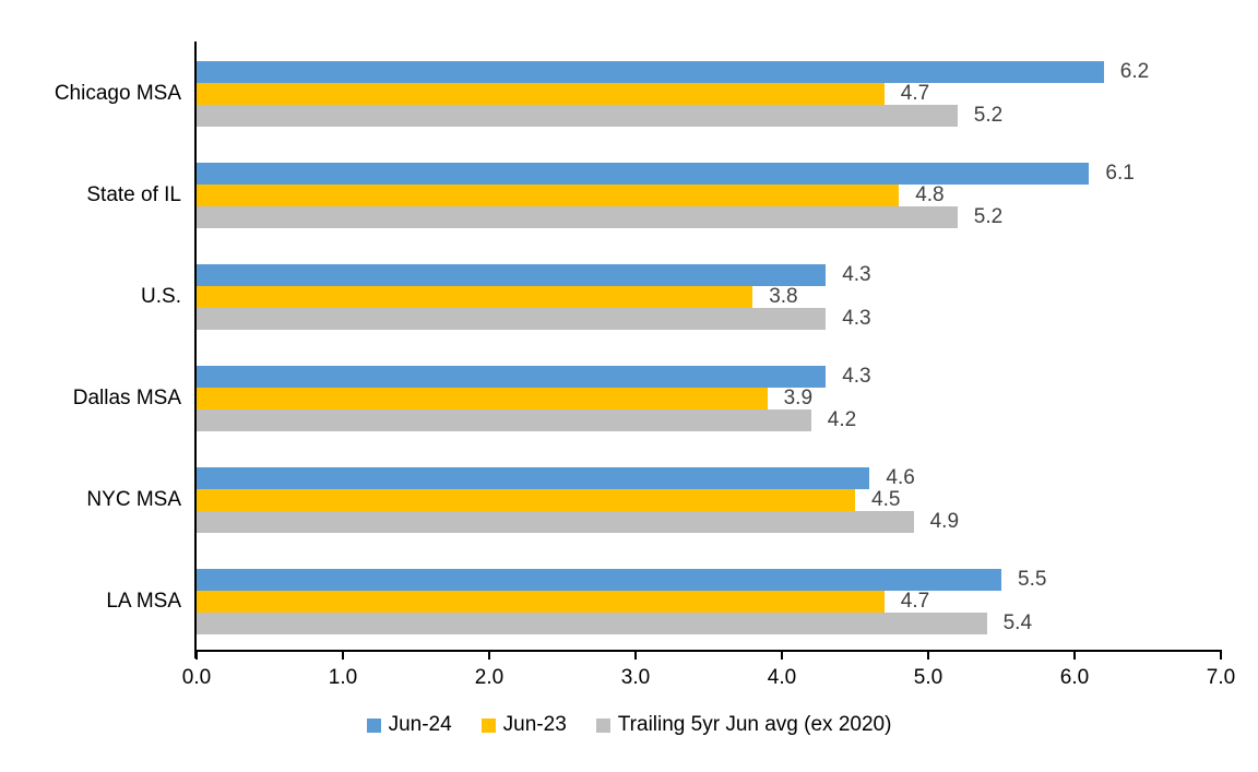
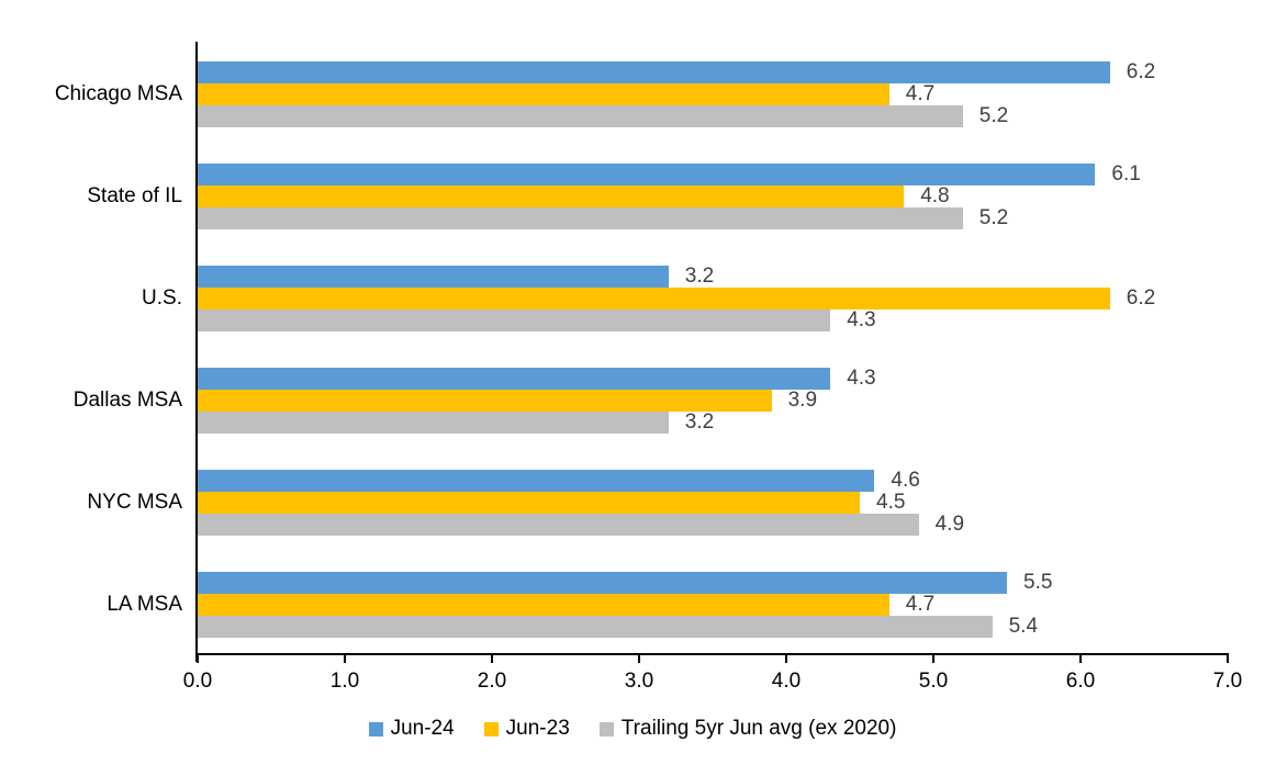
Jun-24/U.S.: 4.3 -> 3.2
Jun-23/U.S.: 3.8 -> 6.2
Trailing 5yr Jun avg (ex 2020)/Dallas MSA: 4.2 -> 3.2
